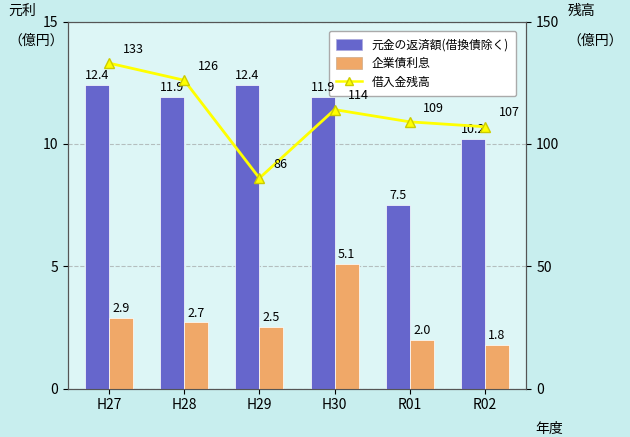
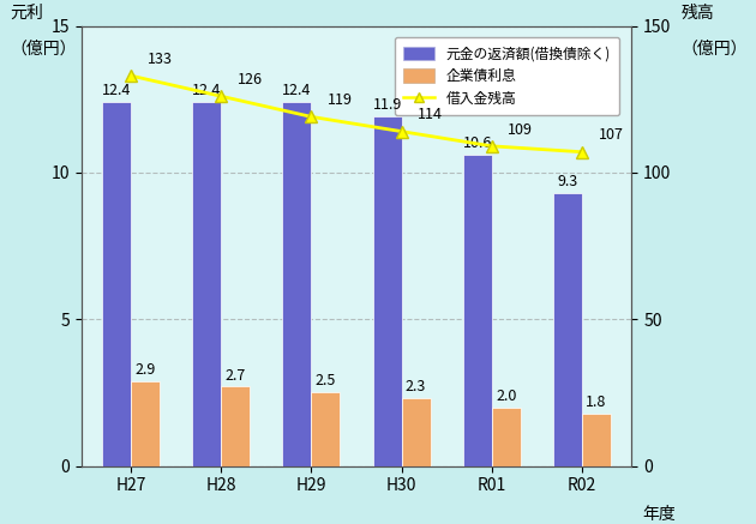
元金の返済額(借換債除く)/H28: 11.9 -> 12.4
借入金残高/H29: 86 -> 119
企業債利息/H30: 5.1 -> 2.3
元金の返済額(借換債除く)/R01: 7.5 -> 10.6
元金の返済額(借換債除く)/R02: 10.2 -> 9.3
